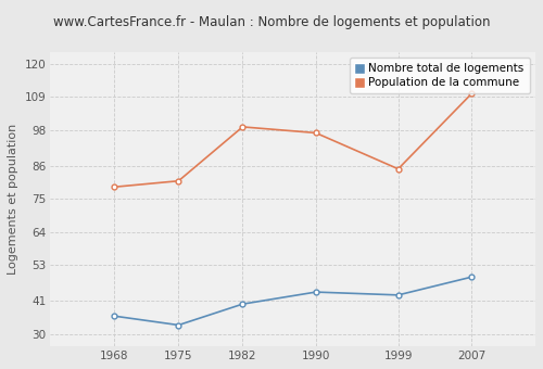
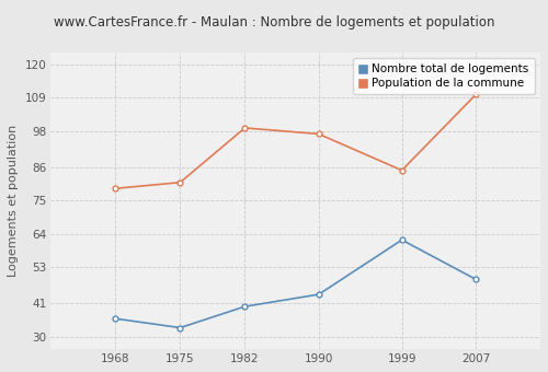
Nombre total de logements/1999: 43 -> 62
